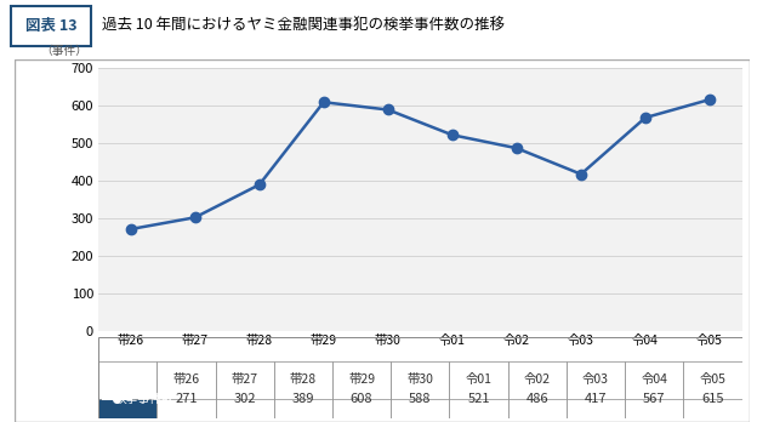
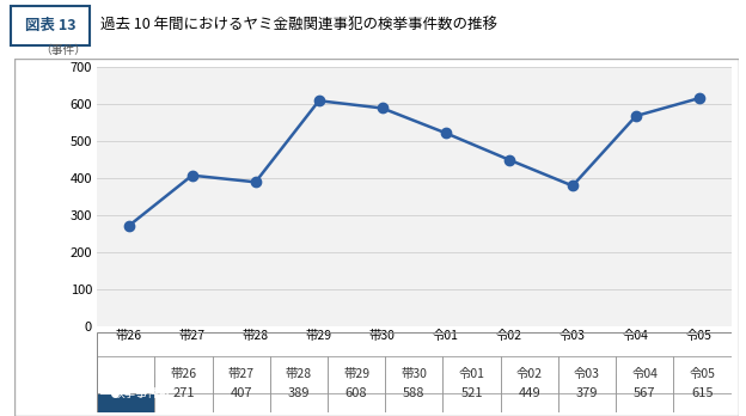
带27: 302 -> 407
令02: 486 -> 449
令03: 417 -> 379
